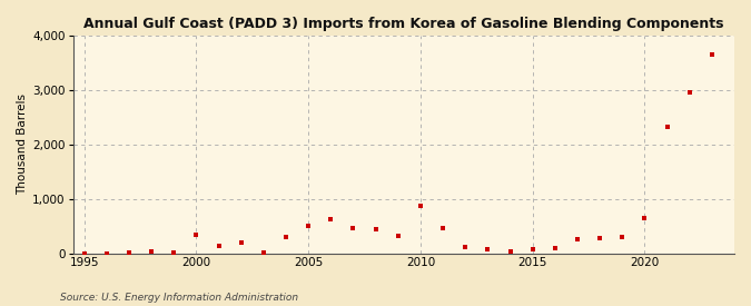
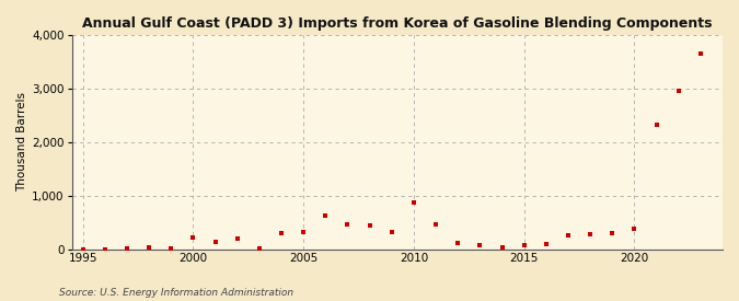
2000: 350 -> 220
2005: 500 -> 330
2020: 650 -> 380
